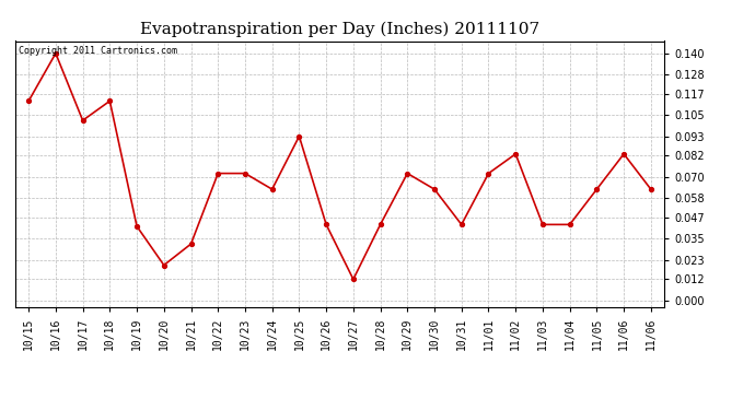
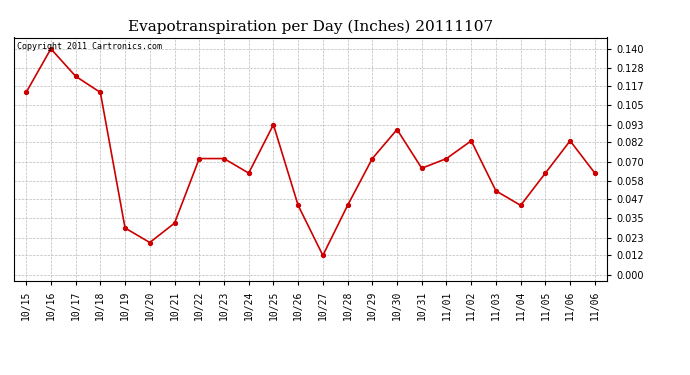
10/17: 0.102 -> 0.123
10/19: 0.042 -> 0.029
10/30: 0.063 -> 0.090
10/31: 0.043 -> 0.066
11/03: 0.043 -> 0.052
